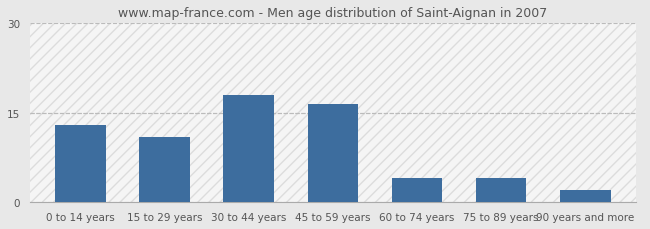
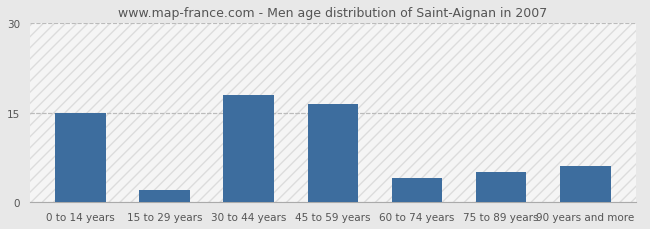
0 to 14 years: 13.0 -> 15.0
15 to 29 years: 11.0 -> 2.0
75 to 89 years: 4.0 -> 5.0
90 years and more: 2.0 -> 6.0
